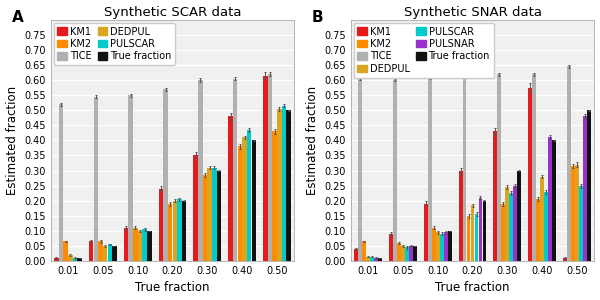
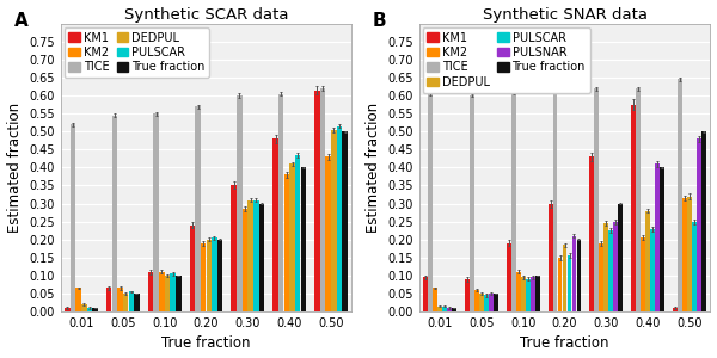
Synthetic SNAR data/KM1/0.01: 0.040 -> 0.095
